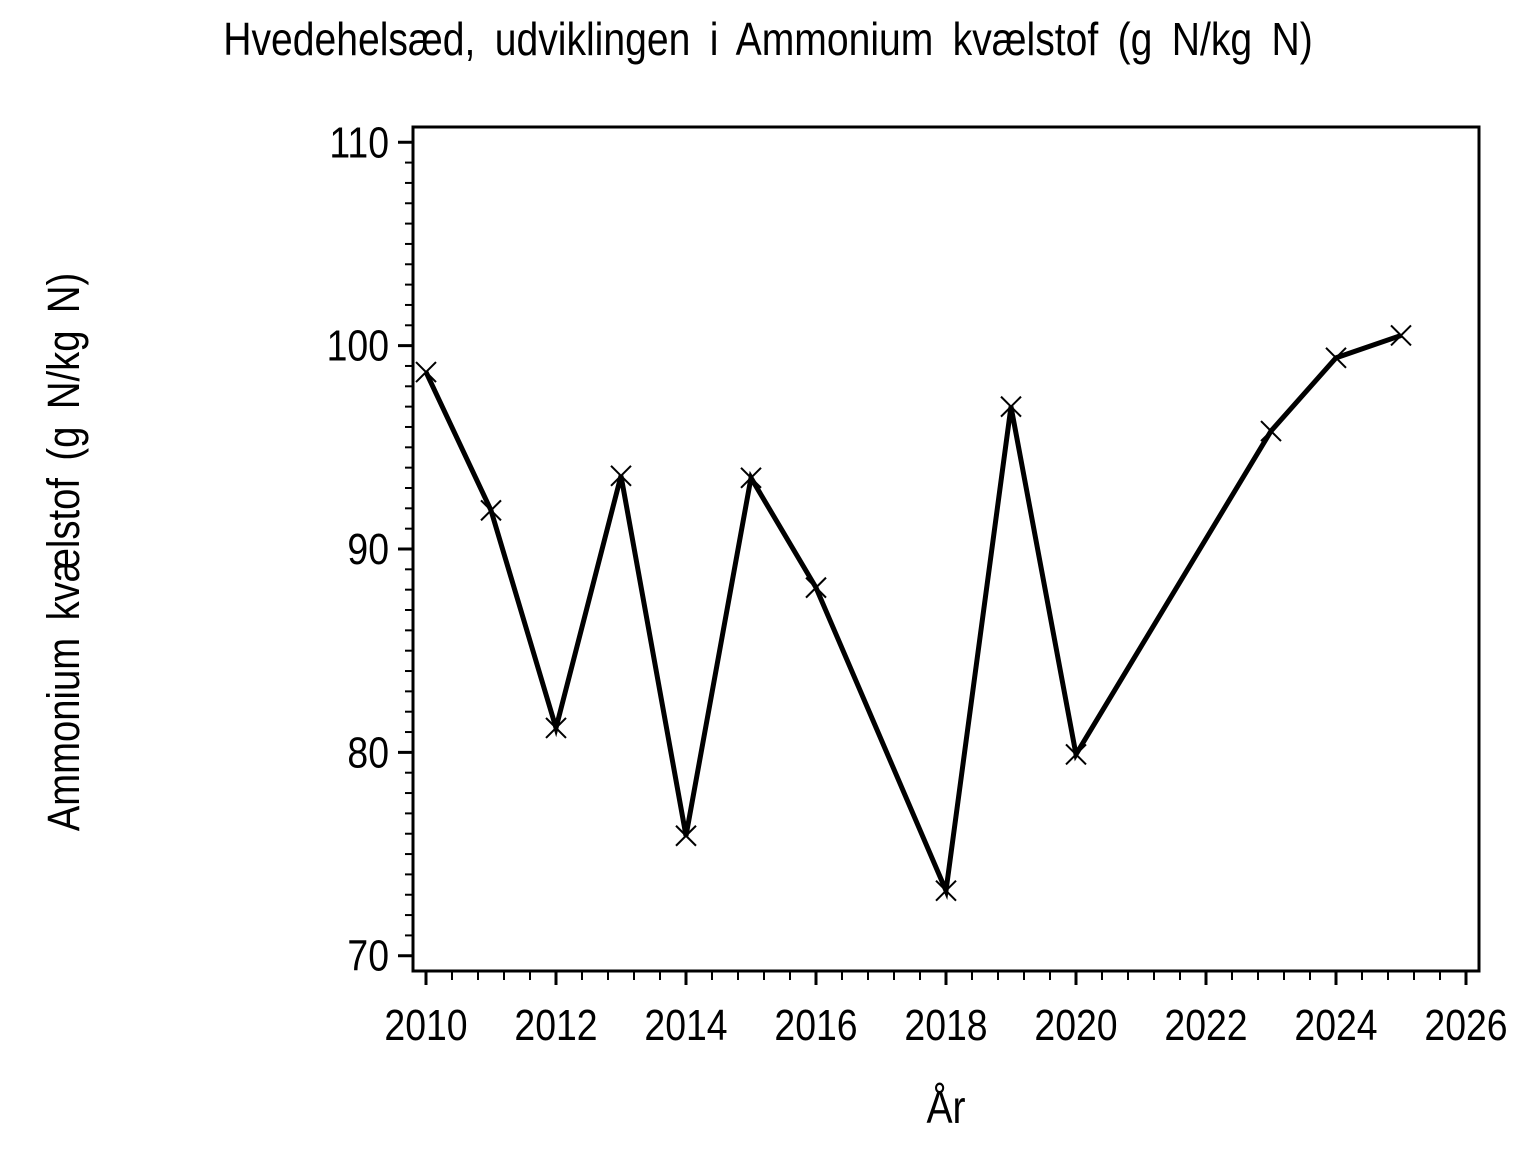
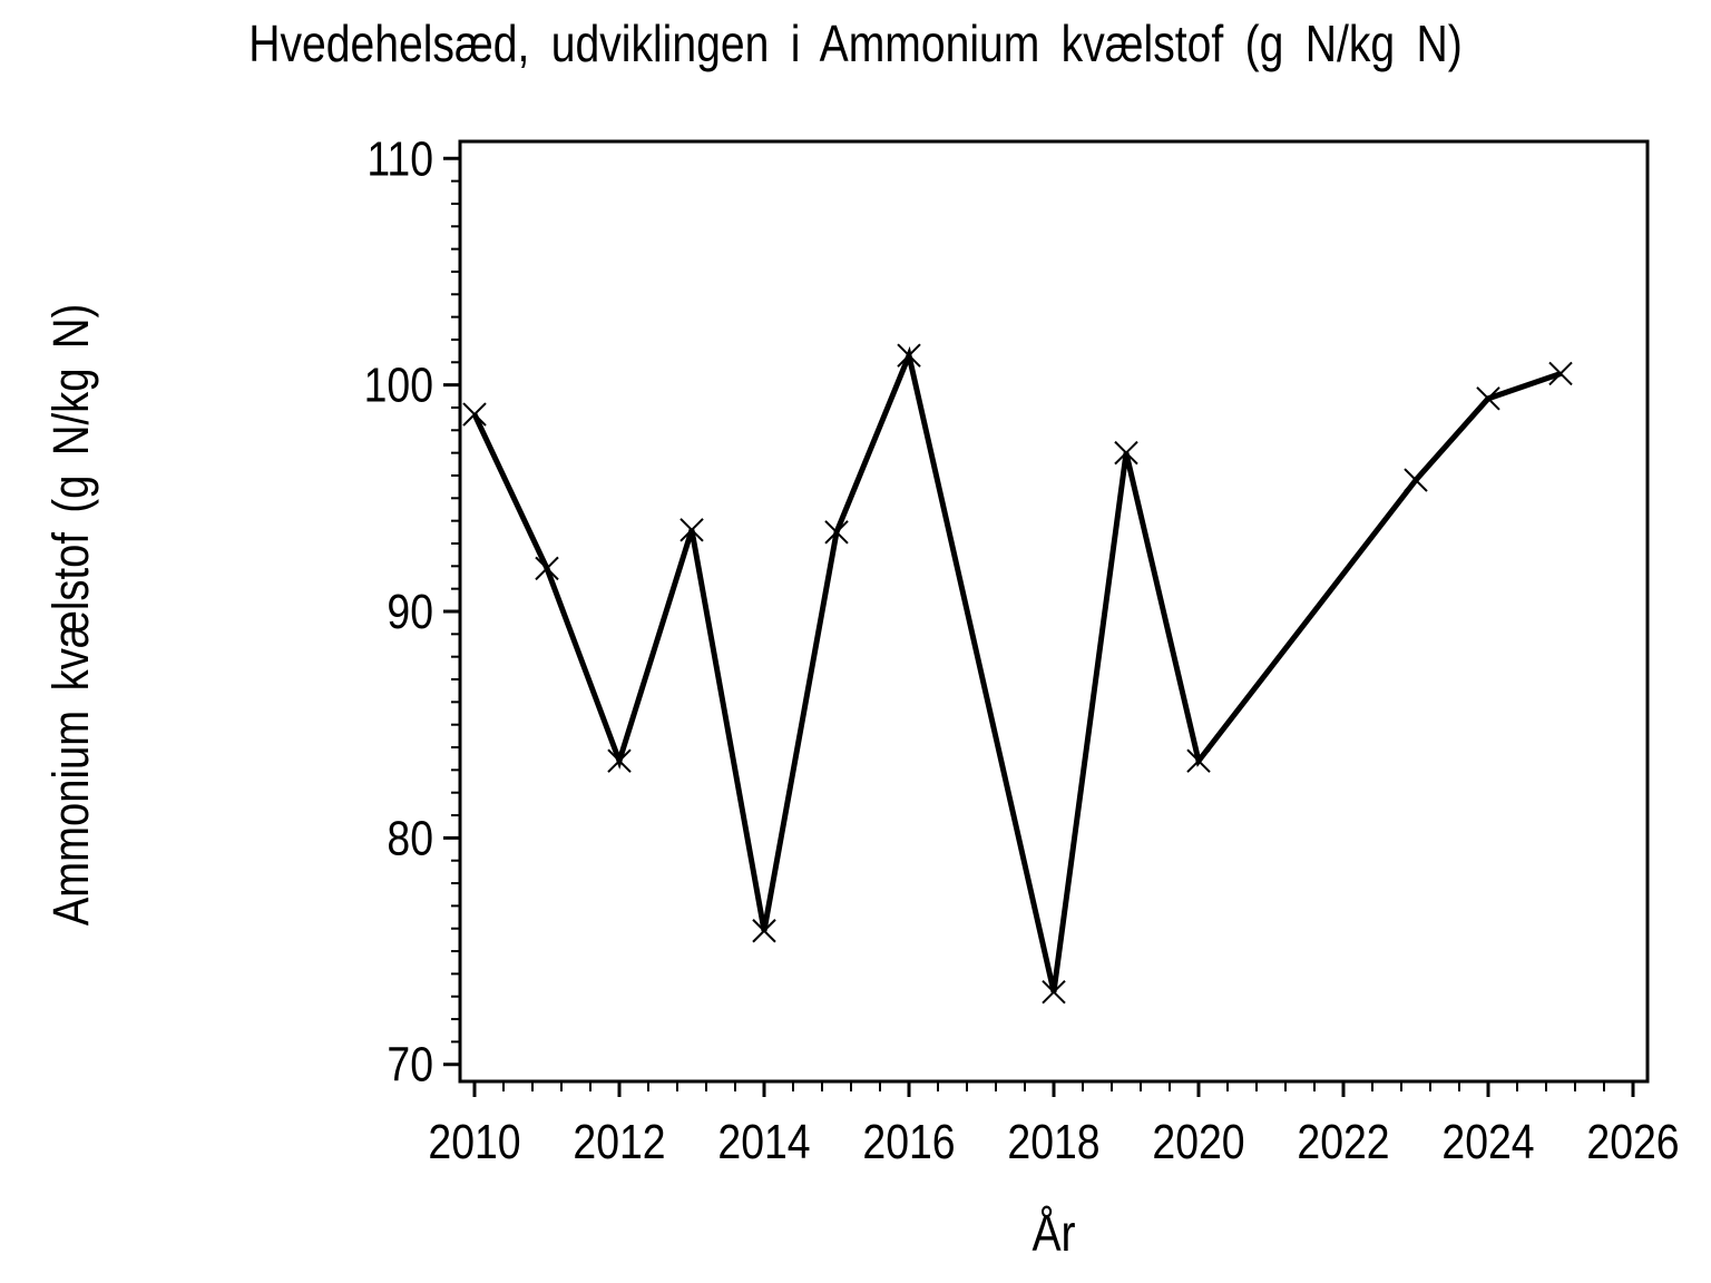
2012: 81.2 -> 83.4
2016: 88.1 -> 101.3
2020: 79.9 -> 83.4
